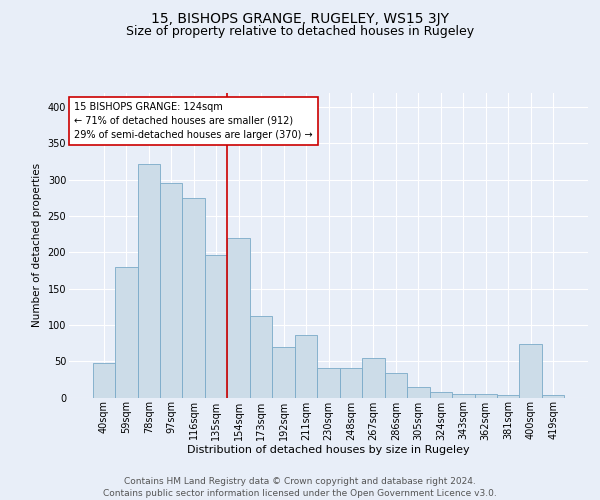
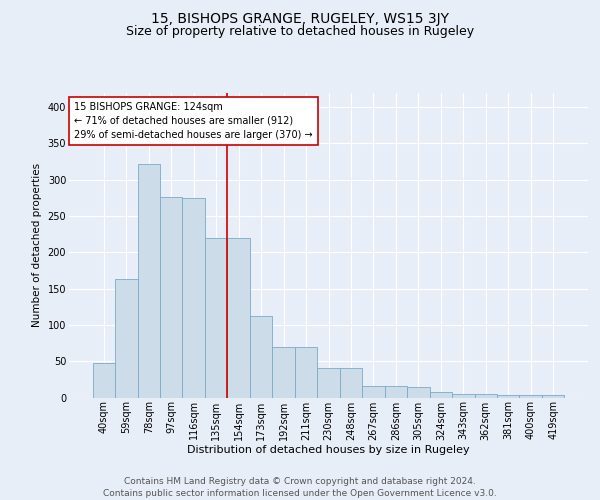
59sqm: 180 -> 163
97sqm: 296 -> 276
135sqm: 196 -> 219
211sqm: 86 -> 70
267sqm: 54 -> 16
286sqm: 34 -> 16
400sqm: 74 -> 4
